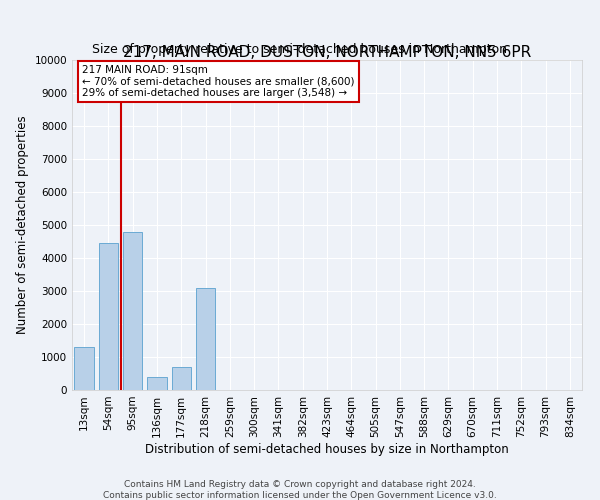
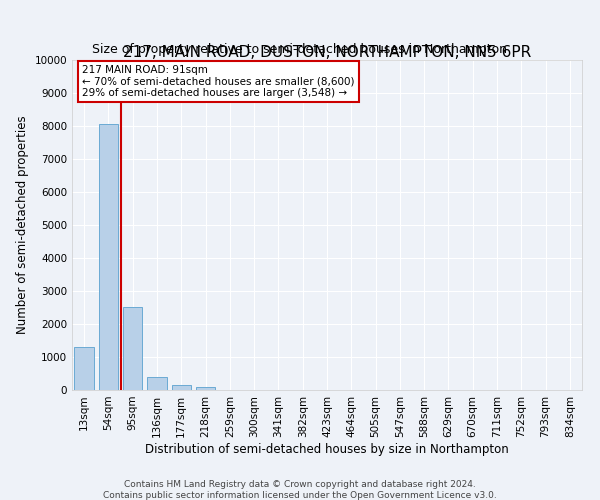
54sqm: 4450 -> 8050
95sqm: 4800 -> 2530
177sqm: 700 -> 150
218sqm: 3100 -> 80
